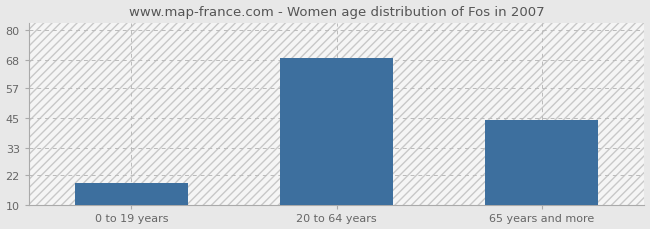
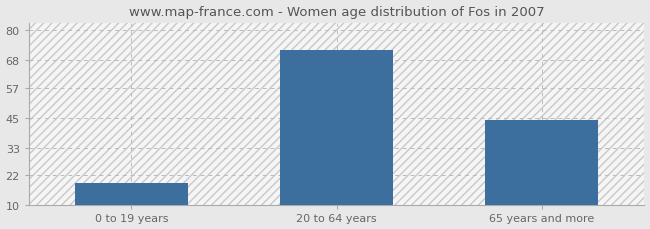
20 to 64 years: 69 -> 72
